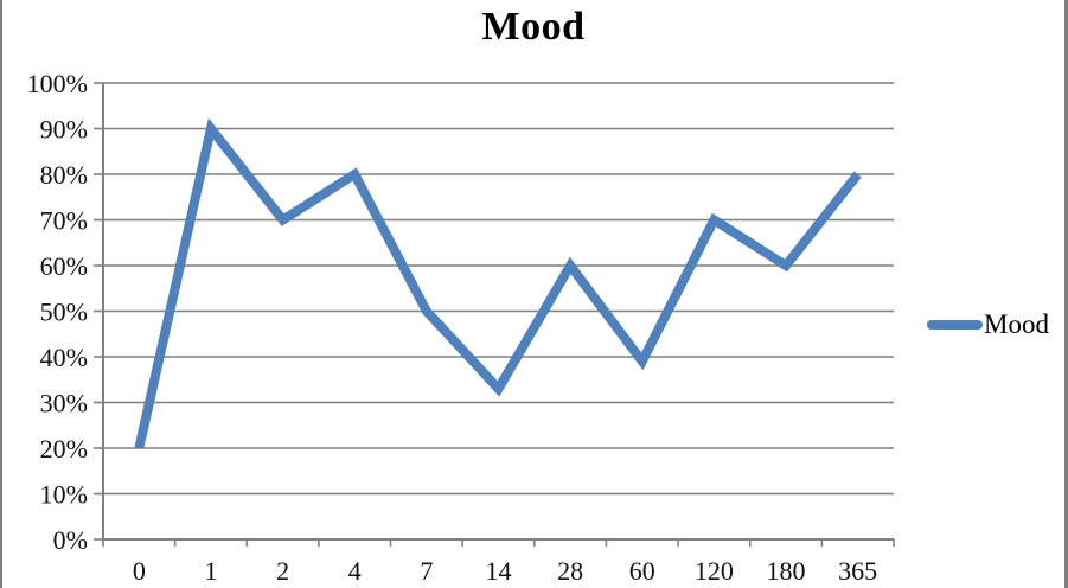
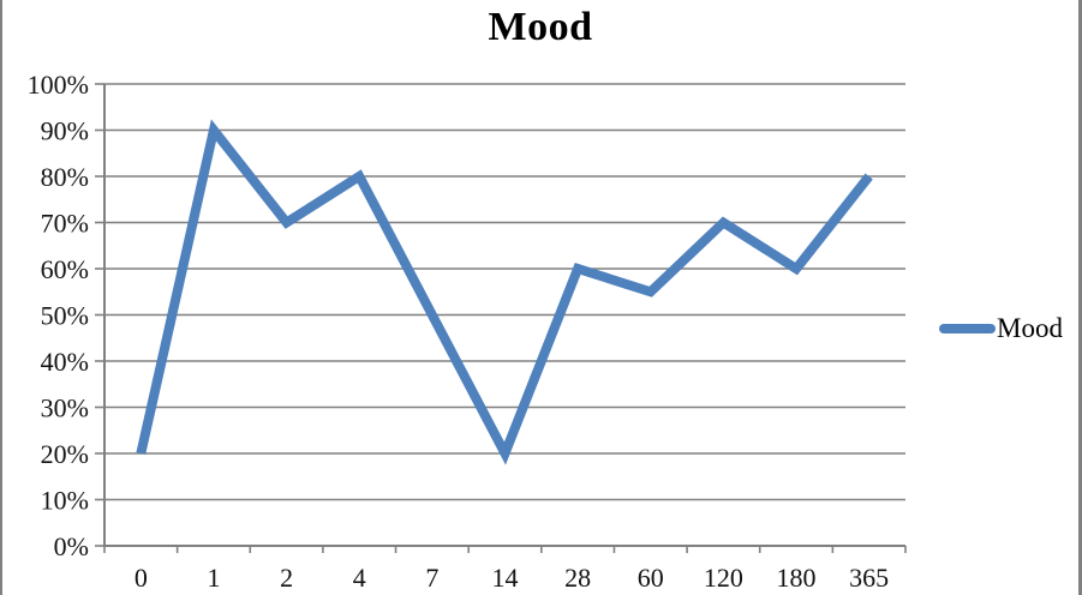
14: 33% -> 20%
60: 39% -> 55%
